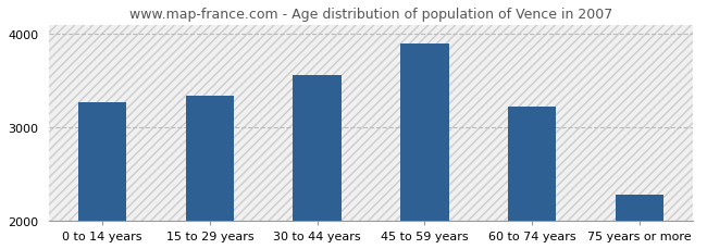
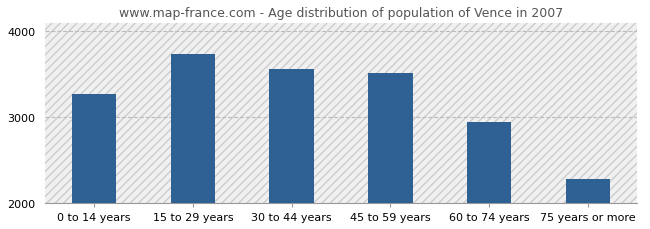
15 to 29 years: 3340 -> 3740
45 to 59 years: 3900 -> 3520
60 to 74 years: 3220 -> 2940
